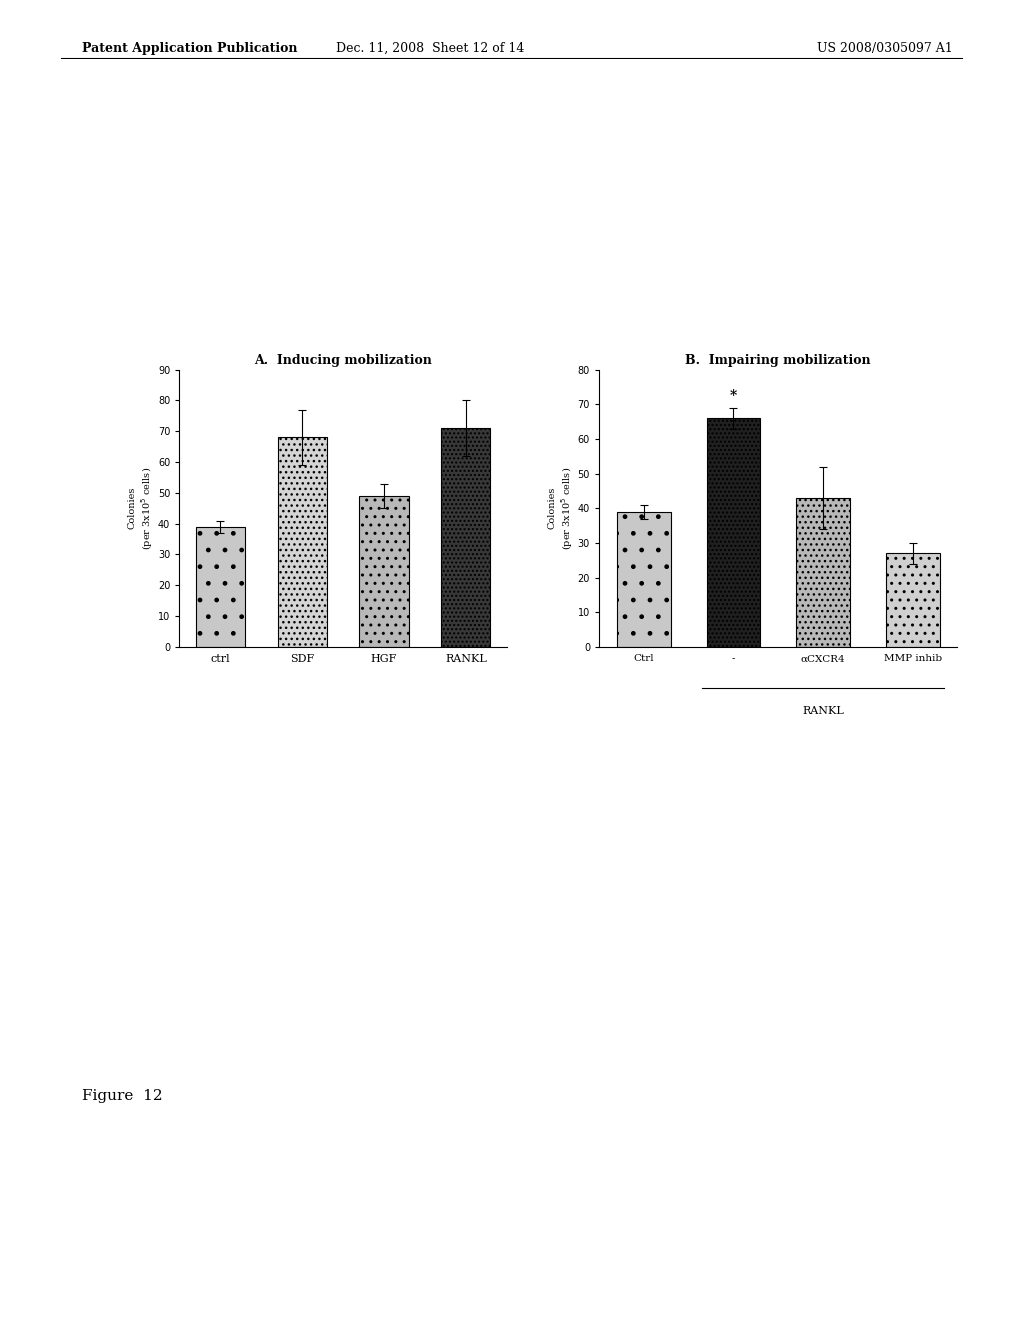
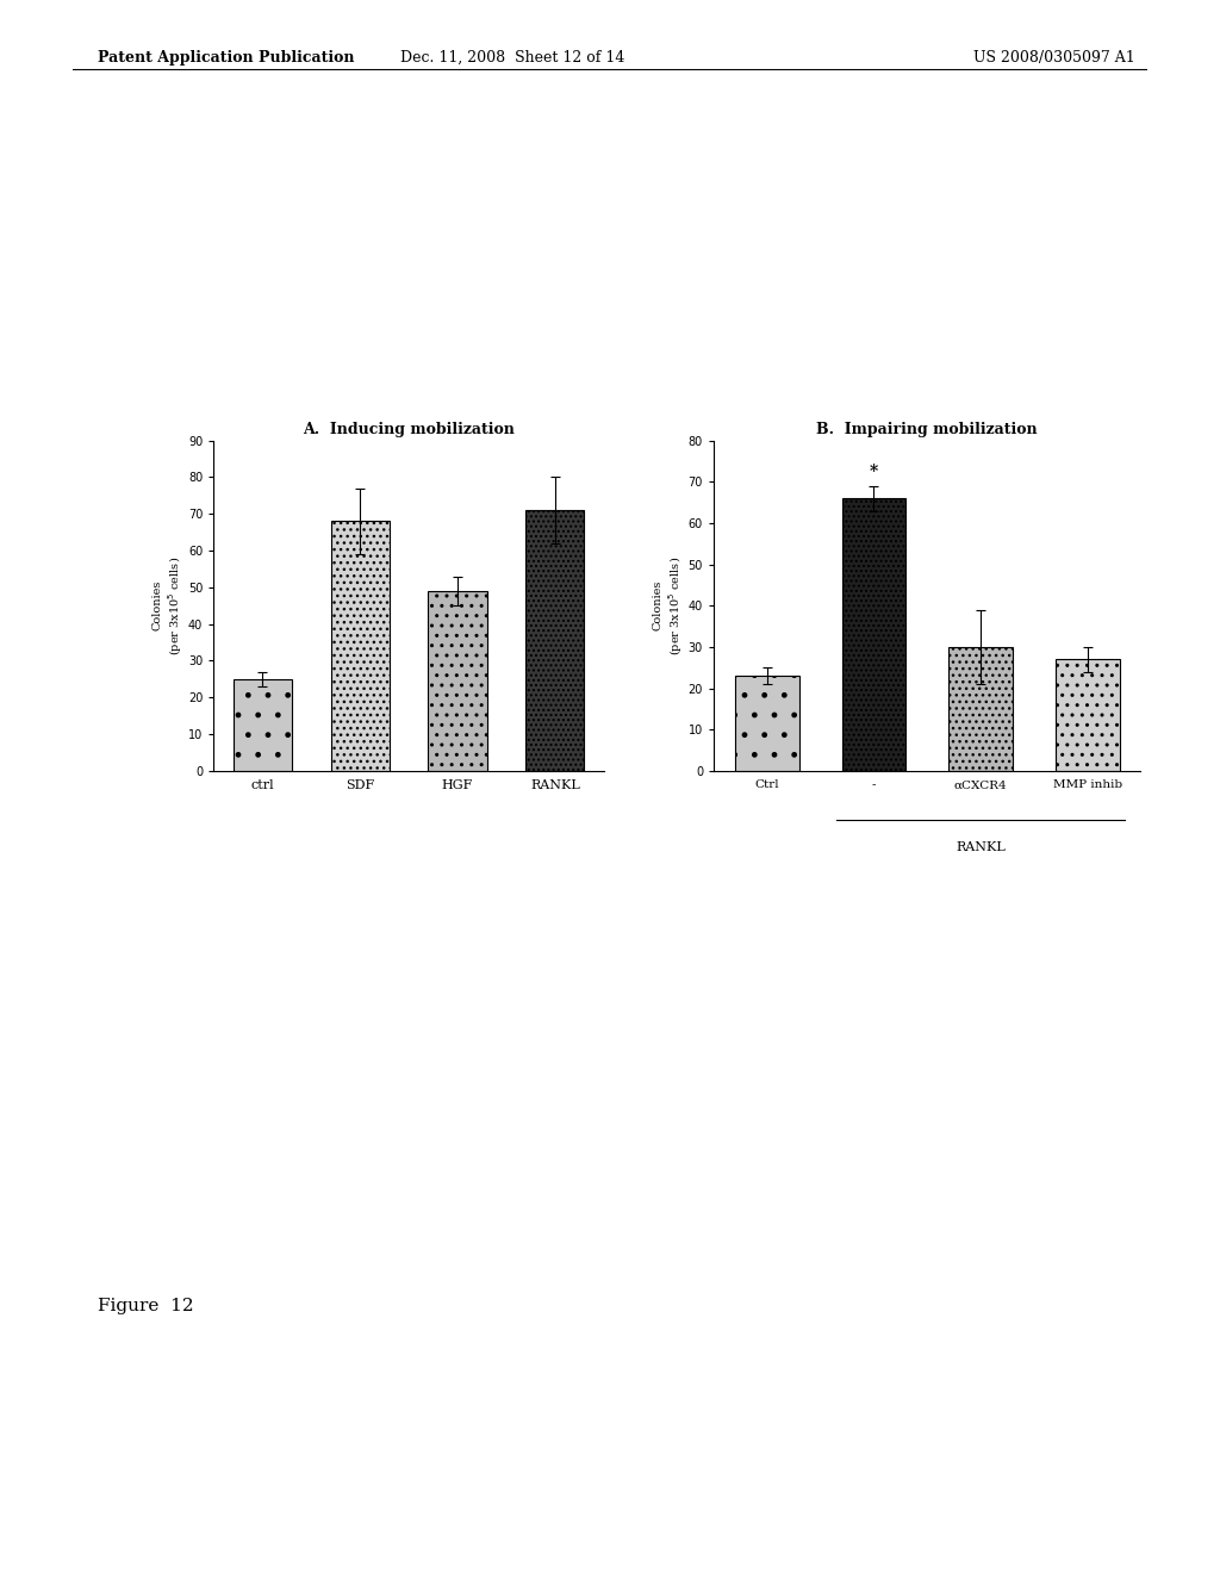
A. Inducing mobilization/ctrl: 39 -> 25
B. Impairing mobilization/Ctrl: 39 -> 23
B. Impairing mobilization/αCXCR4: 43 -> 30
